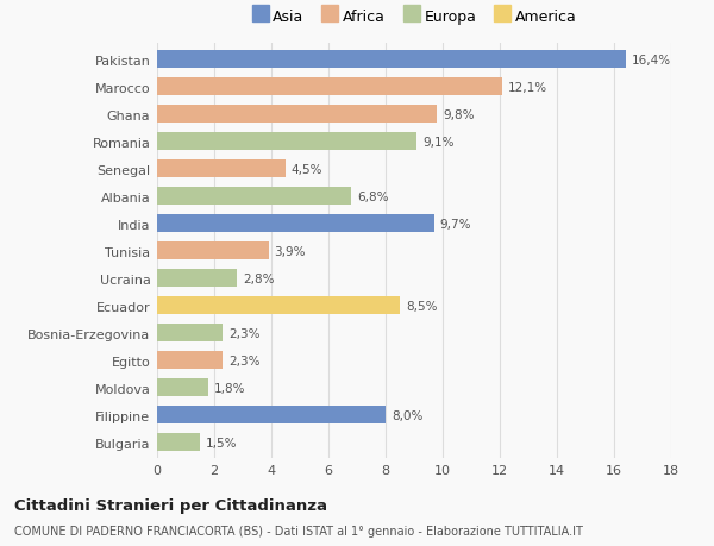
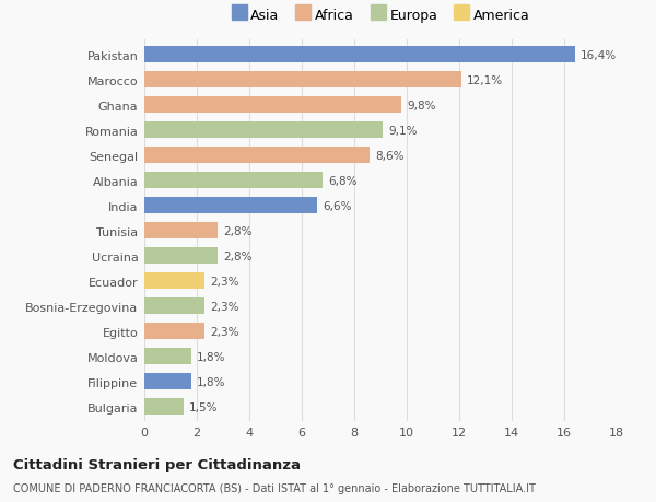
Senegal: 4,5% -> 8,6%
India: 9,7% -> 6,6%
Tunisia: 3,9% -> 2,8%
Ecuador: 8,5% -> 2,3%
Filippine: 8,0% -> 1,8%
